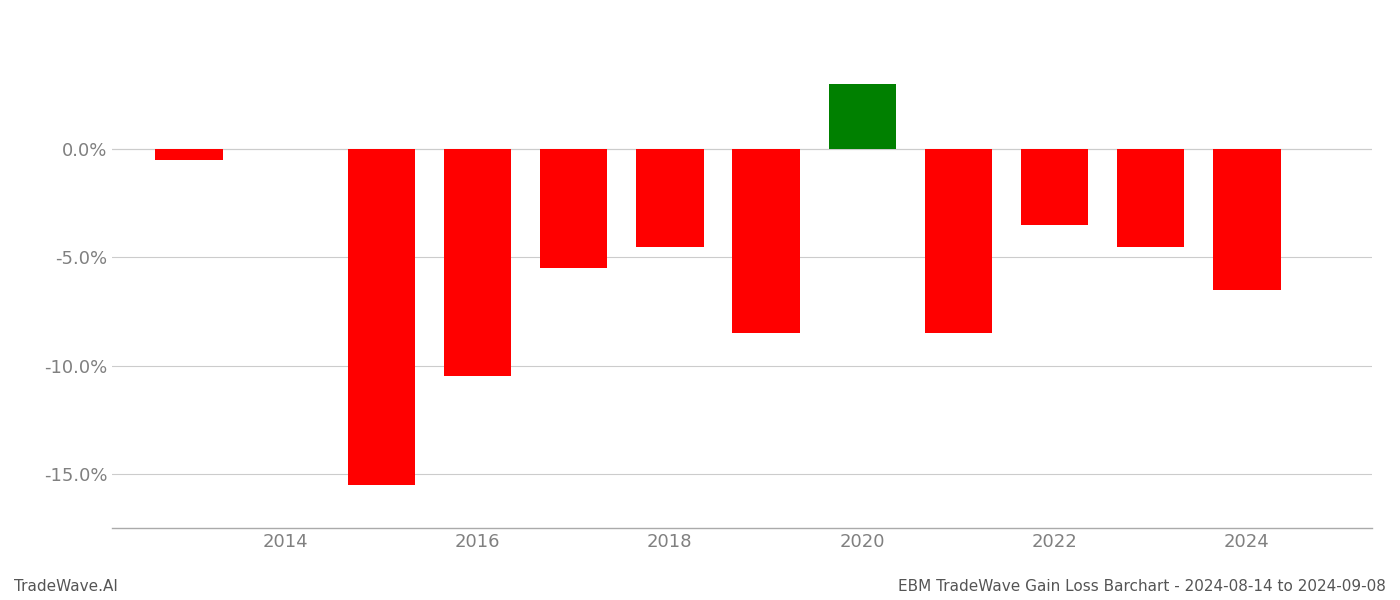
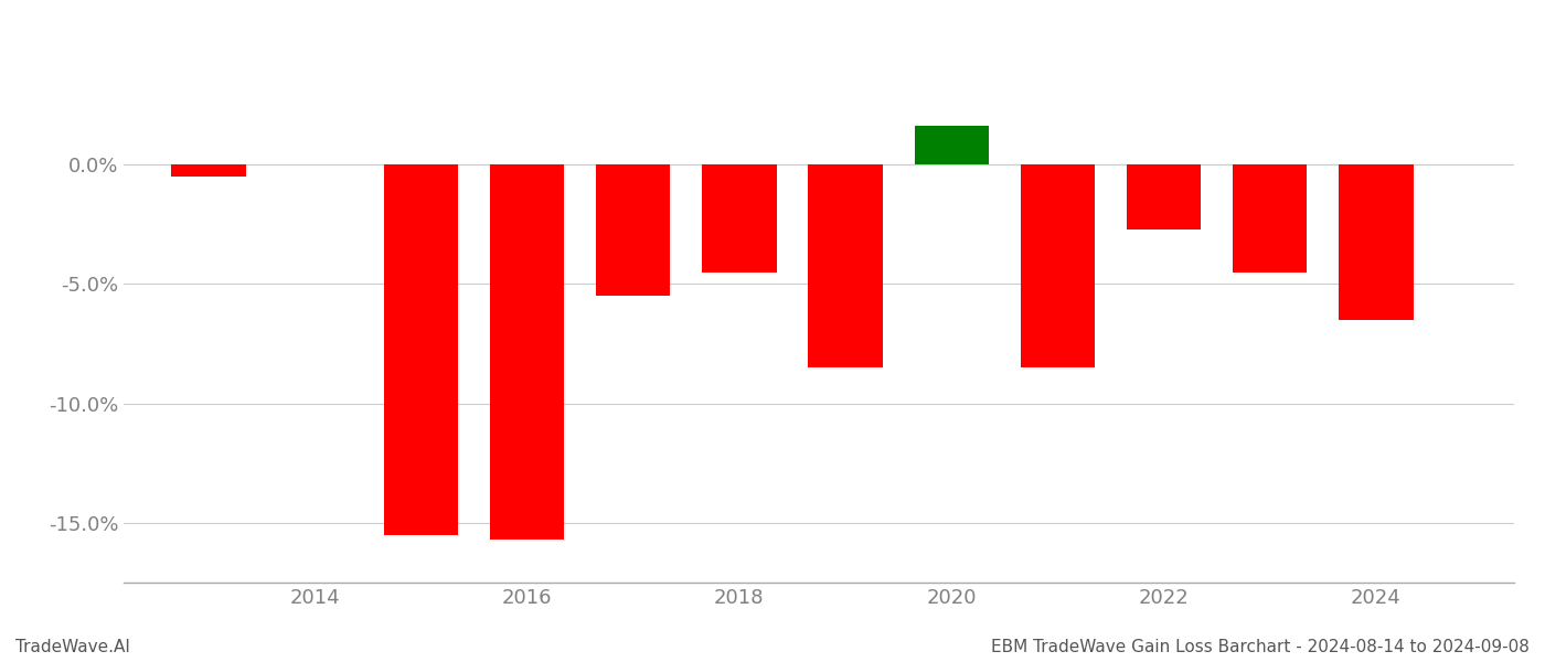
2016: -10.5% -> -15.7%
2020: 3.0% -> 1.6%
2022: -3.5% -> -2.7%
